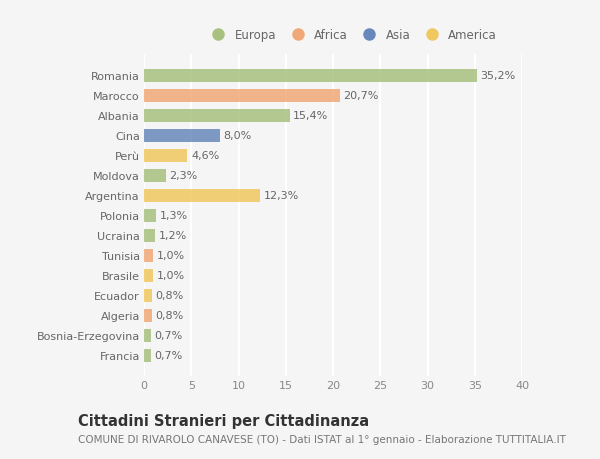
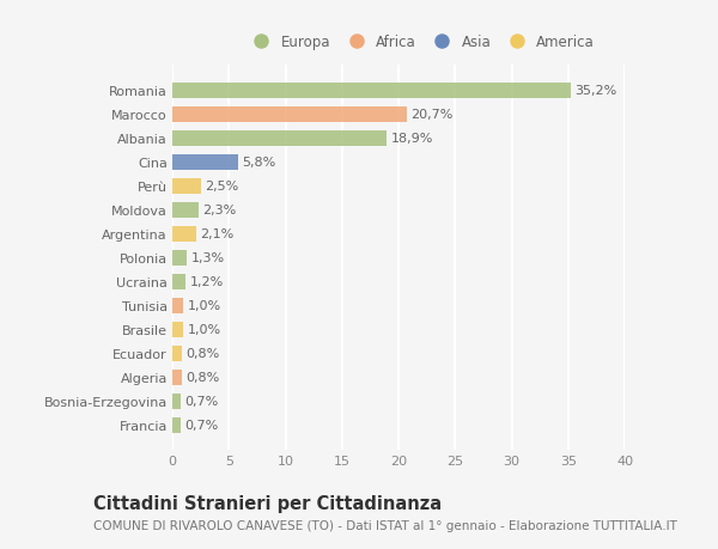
Albania: 15,4% -> 18,9%
Cina: 8,0% -> 5,8%
Perù: 4,6% -> 2,5%
Argentina: 12,3% -> 2,1%
